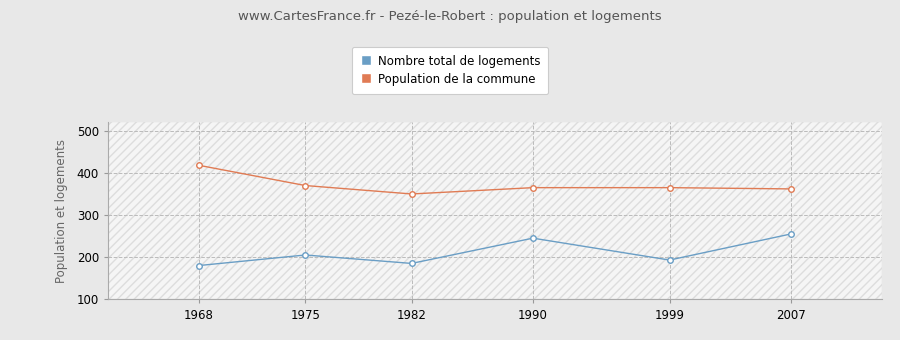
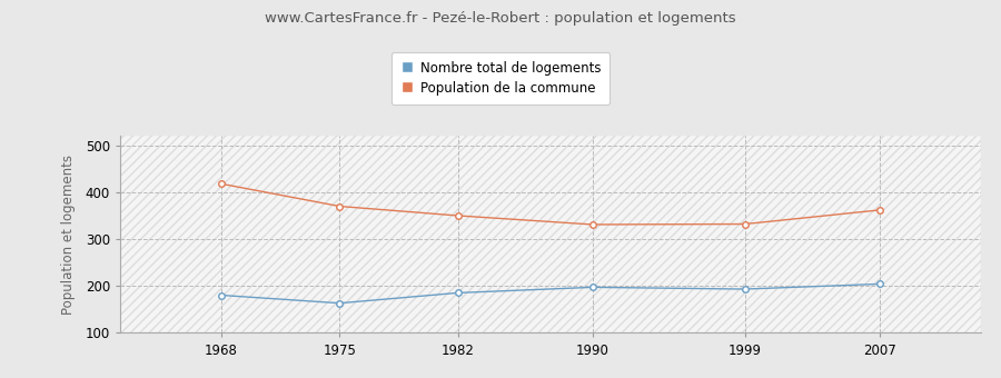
Nombre total de logements/1975: 205 -> 163
Nombre total de logements/1990: 245 -> 197
Population de la commune/1990: 365 -> 331
Population de la commune/1999: 365 -> 332
Nombre total de logements/2007: 255 -> 204
